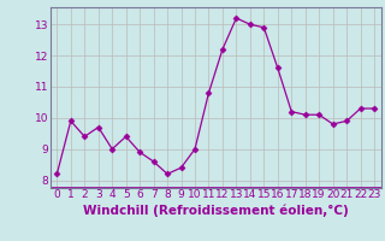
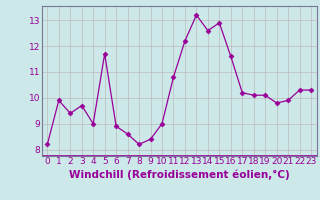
5: 9.4 -> 11.7
14: 13.0 -> 12.6
